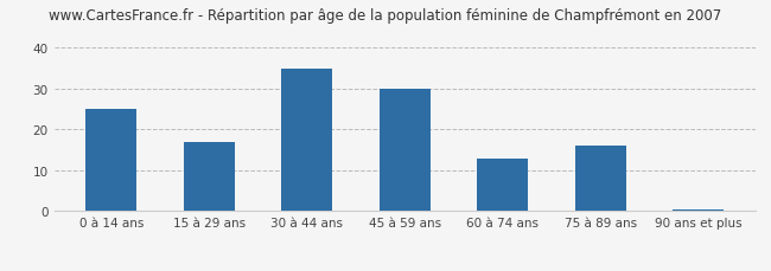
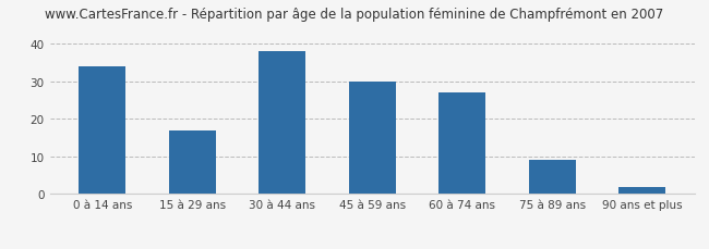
0 à 14 ans: 25.0 -> 34.0
30 à 44 ans: 35.0 -> 38.0
60 à 74 ans: 13.0 -> 27.0
75 à 89 ans: 16.0 -> 9.0
90 ans et plus: 0.5 -> 2.0
